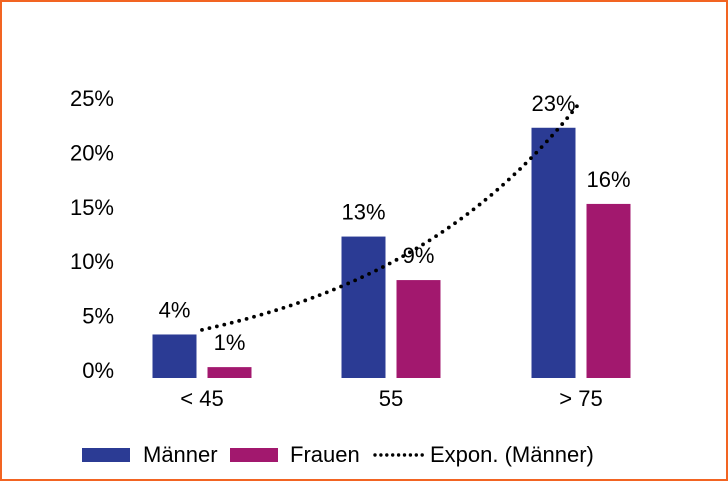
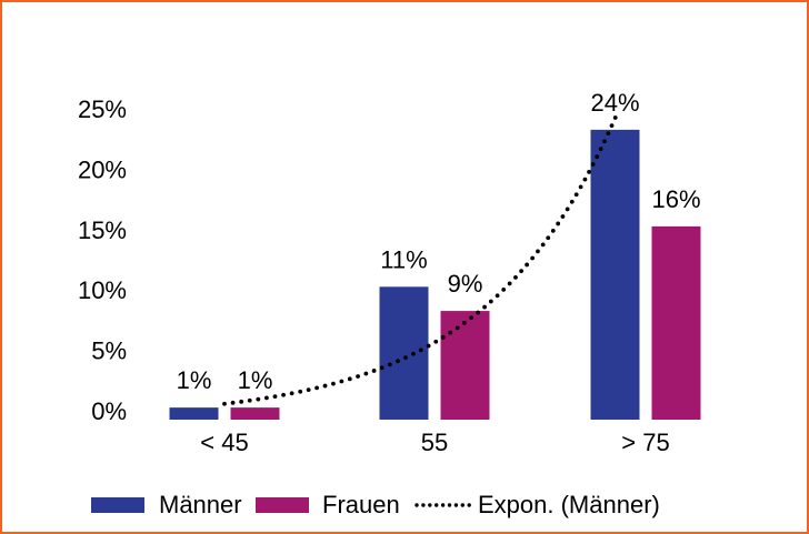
Männer/< 45: 4% -> 1%
Männer/55: 13% -> 11%
Männer/> 75: 23% -> 24%
